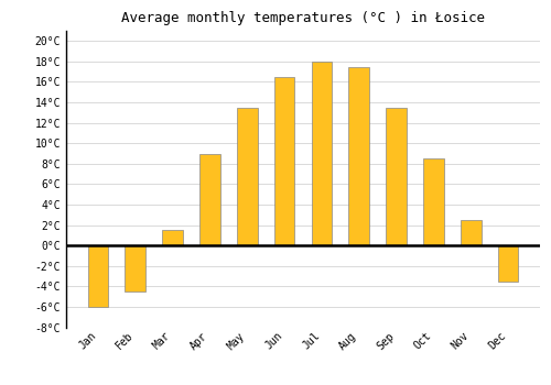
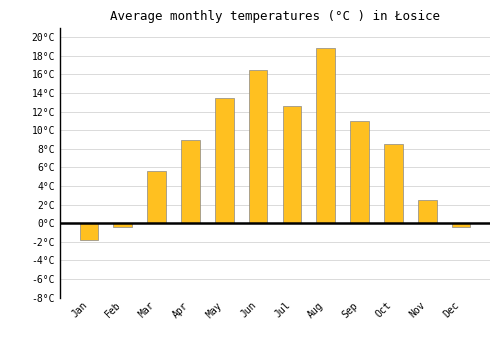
Jan: -6.0°C -> -1.8°C
Feb: -4.5°C -> -0.4°C
Mar: 1.5°C -> 5.6°C
Jul: 18.0°C -> 12.6°C
Aug: 17.5°C -> 18.8°C
Sep: 13.5°C -> 11.0°C
Dec: -3.5°C -> -0.4°C
